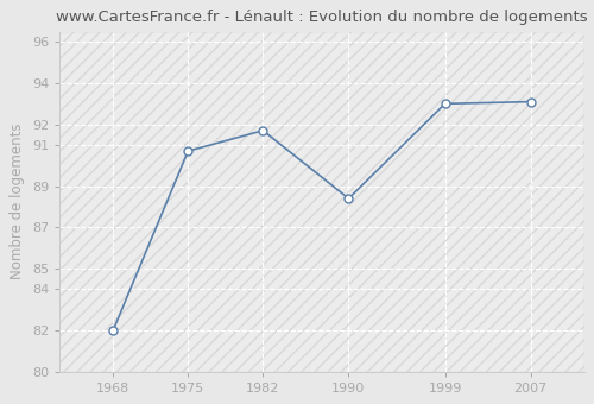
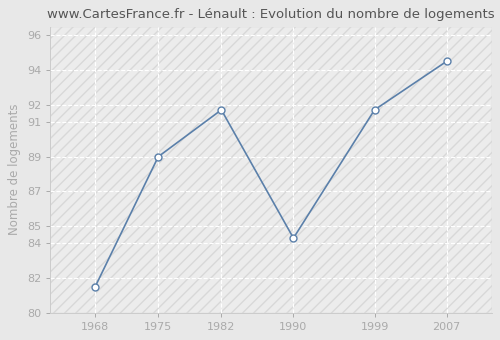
1968: 82.0 -> 81.5
1975: 90.7 -> 89.0
1990: 88.4 -> 84.3
1999: 93.0 -> 91.7
2007: 93.1 -> 94.5
